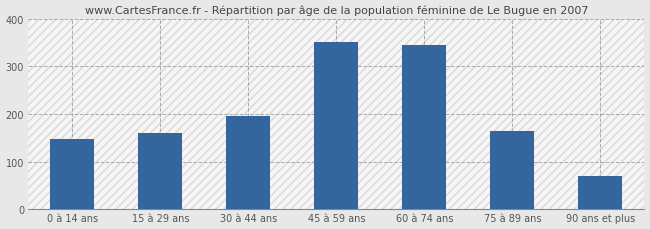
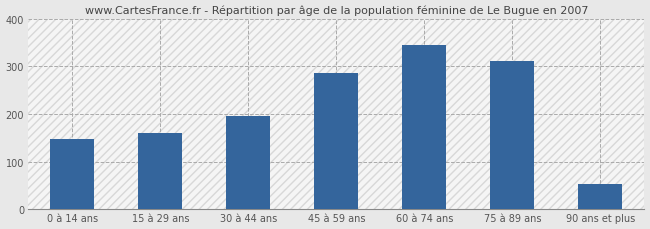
45 à 59 ans: 350 -> 285
75 à 89 ans: 165 -> 311
90 ans et plus: 70 -> 52
